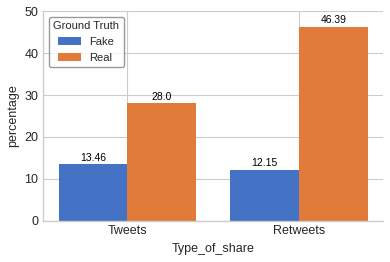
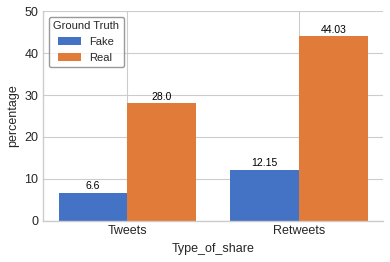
Fake/Tweets: 13.46 -> 6.6
Real/Retweets: 46.39 -> 44.03
